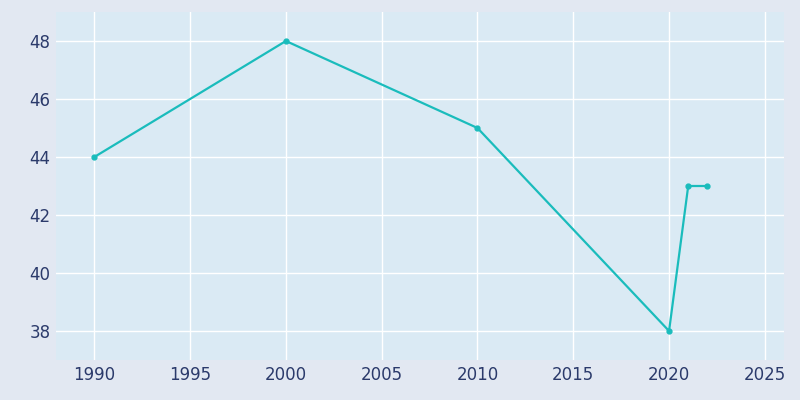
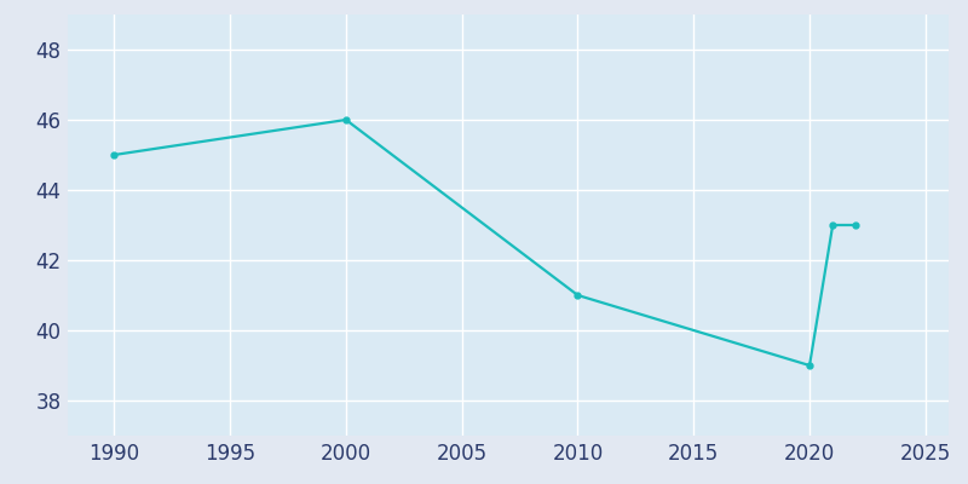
1990: 44 -> 45
2000: 48 -> 46
2010: 45 -> 41
2020: 38 -> 39
